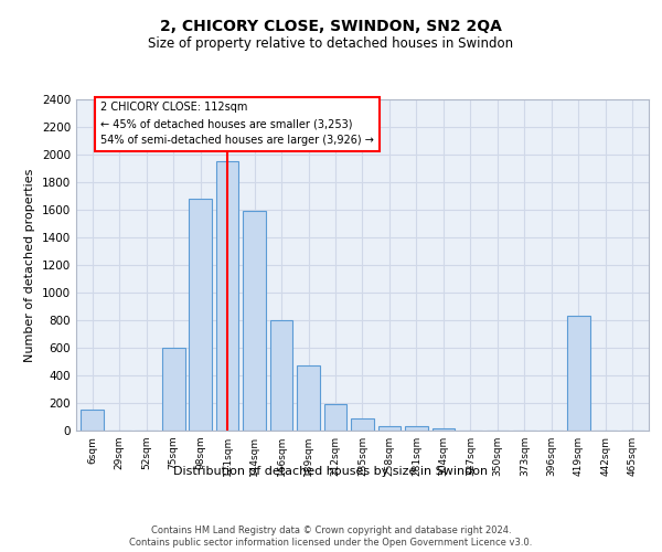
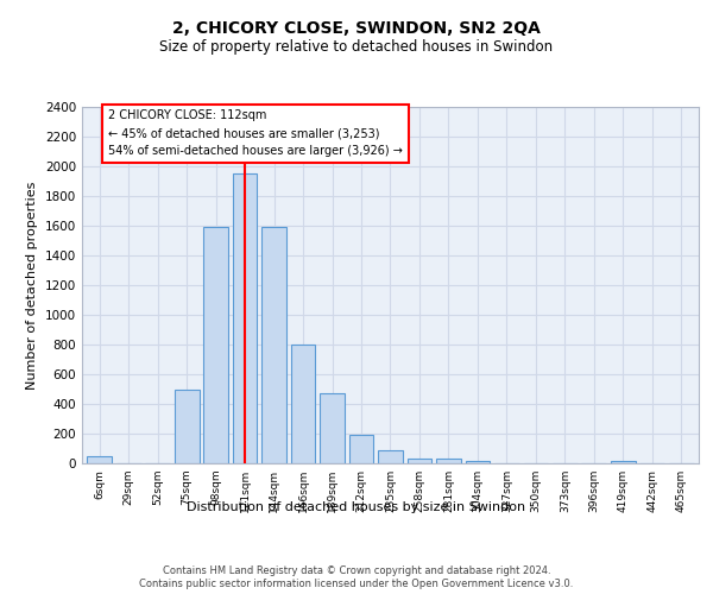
6sqm: 150 -> 50
75sqm: 600 -> 500
98sqm: 1680 -> 1590
419sqm: 830 -> 20
